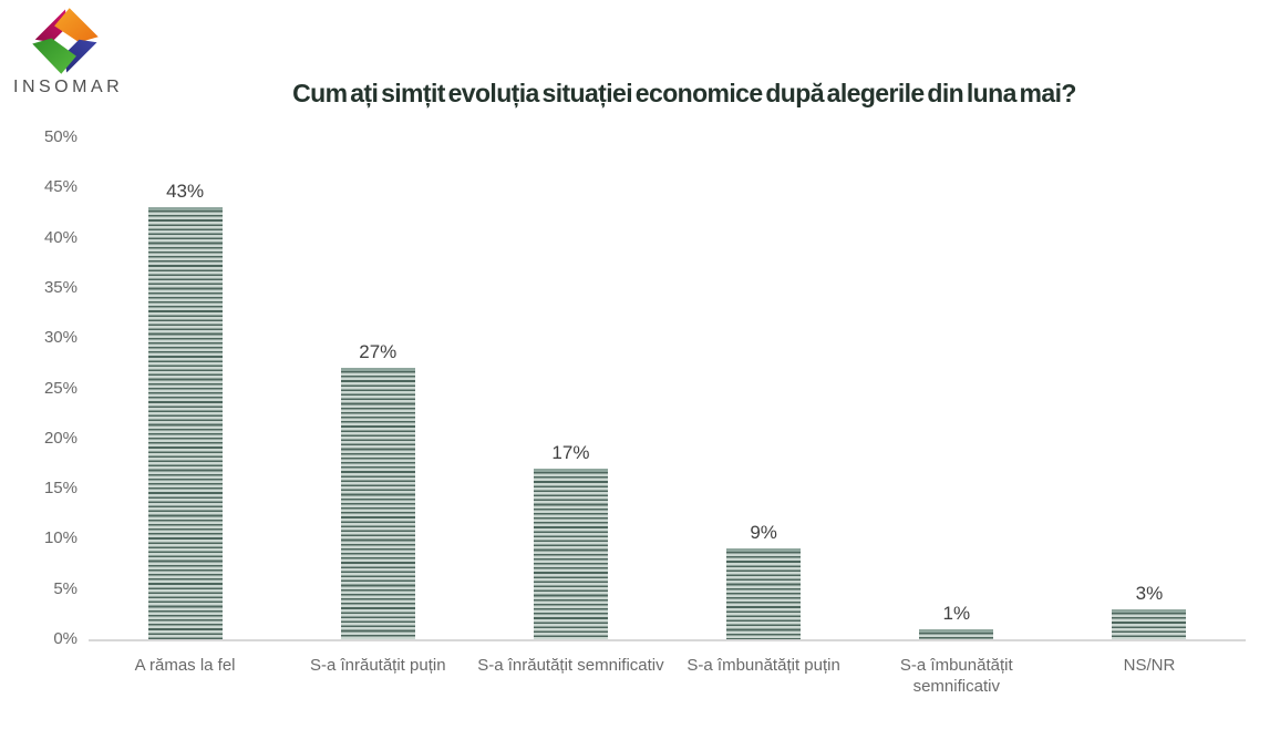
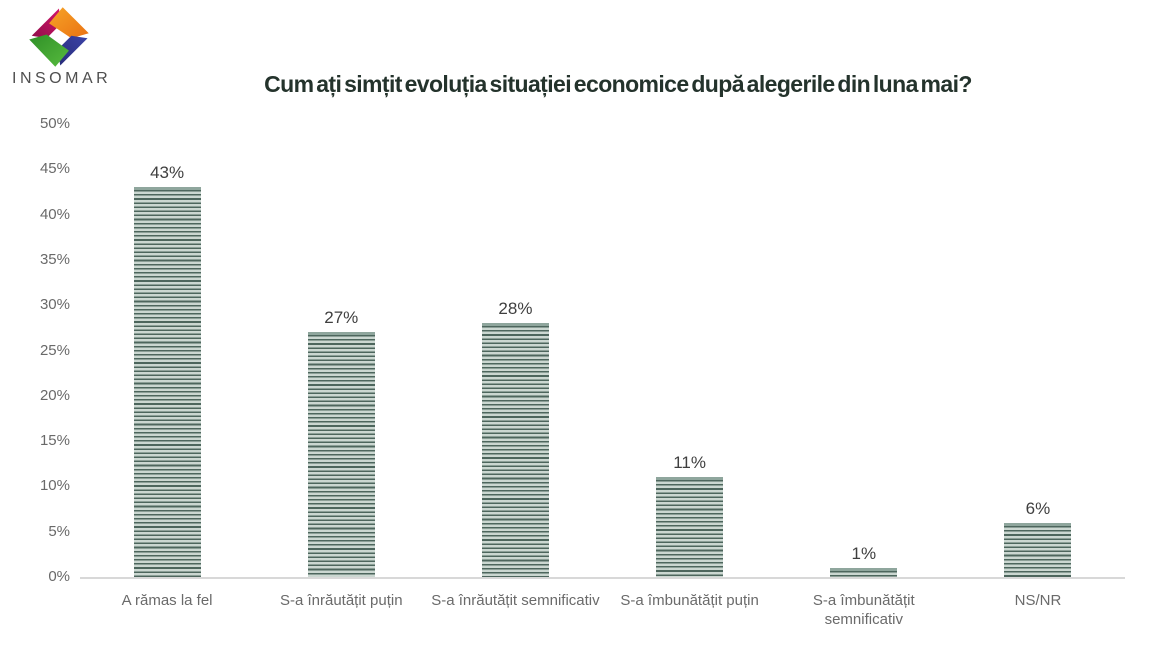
S-a înrăutățit semnificativ: 17% -> 28%
S-a îmbunătățit puțin: 9% -> 11%
NS/NR: 3% -> 6%
